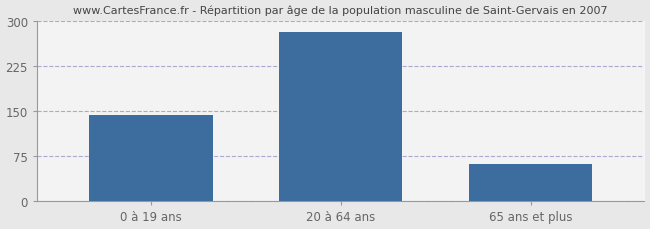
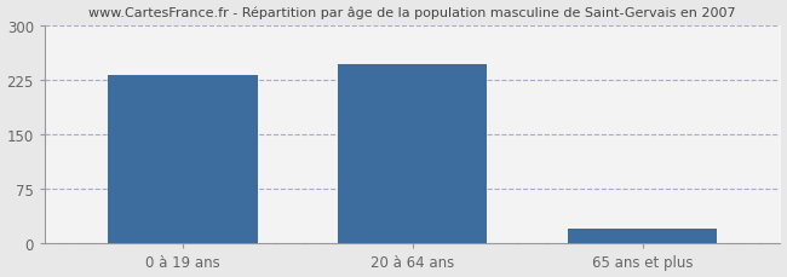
0 à 19 ans: 144 -> 232
20 à 64 ans: 283 -> 248
65 ans et plus: 62 -> 20
